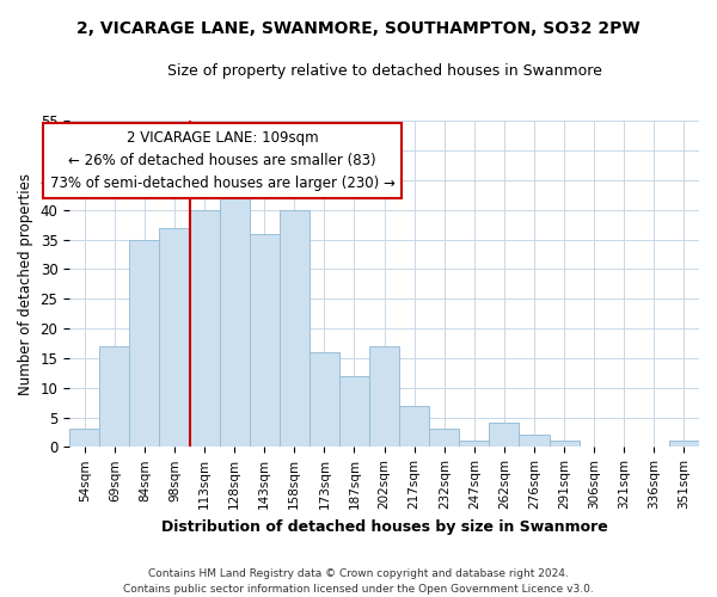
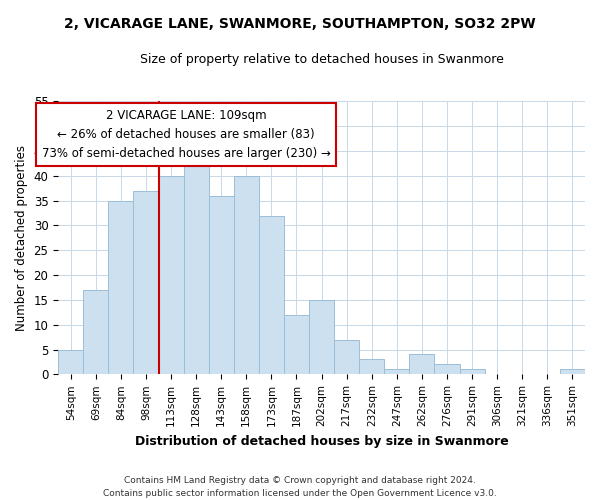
54sqm: 3 -> 5
173sqm: 16 -> 32
202sqm: 17 -> 15
